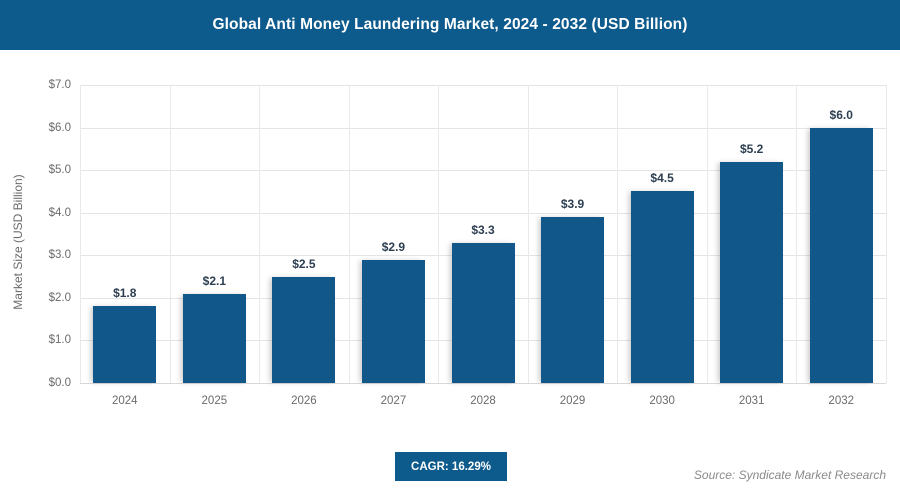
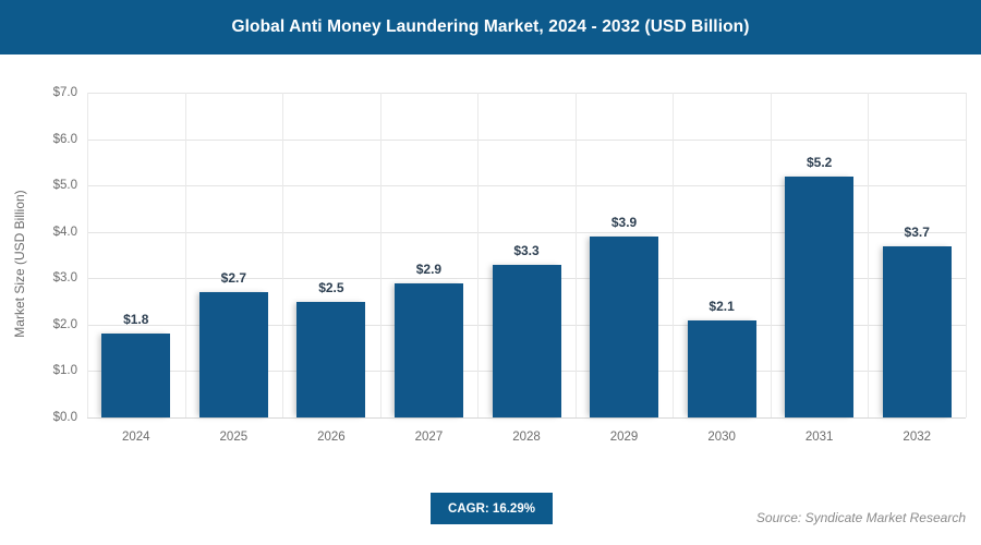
2025: $2.1 -> $2.7
2030: $4.5 -> $2.1
2032: $6.0 -> $3.7
